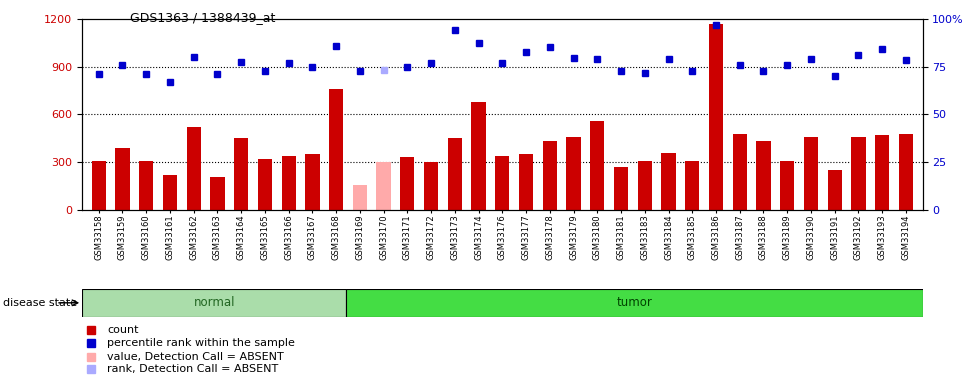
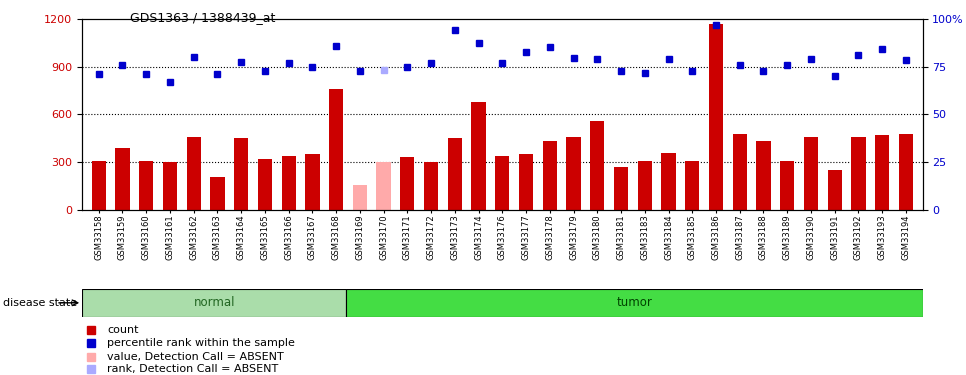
GSM33161: 220 -> 300
GSM33162: 520 -> 460
